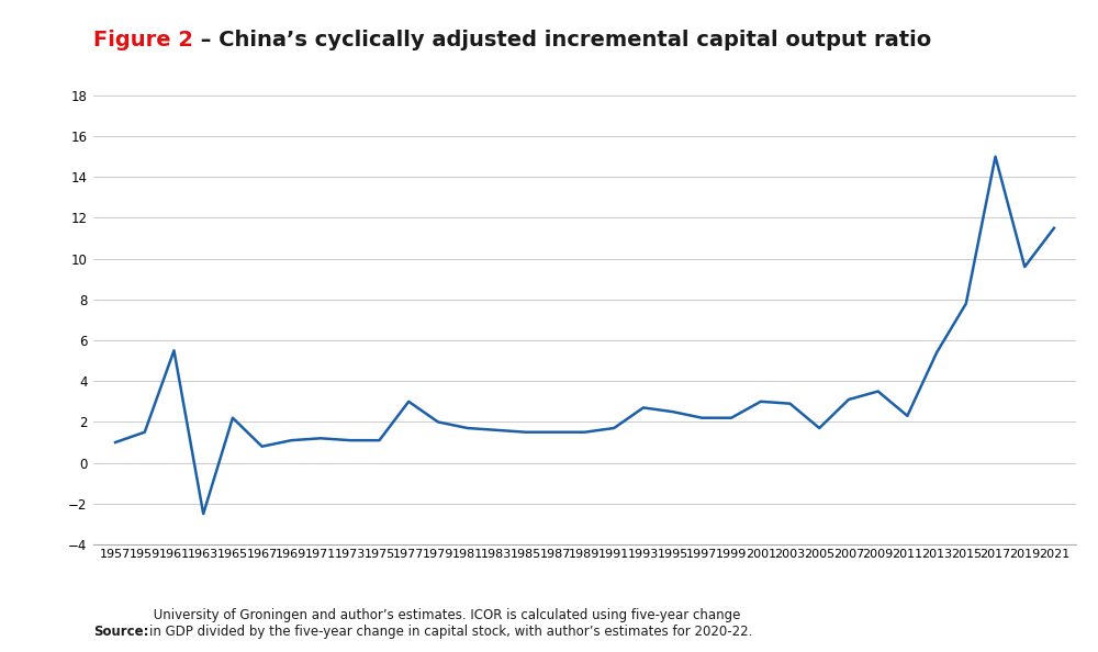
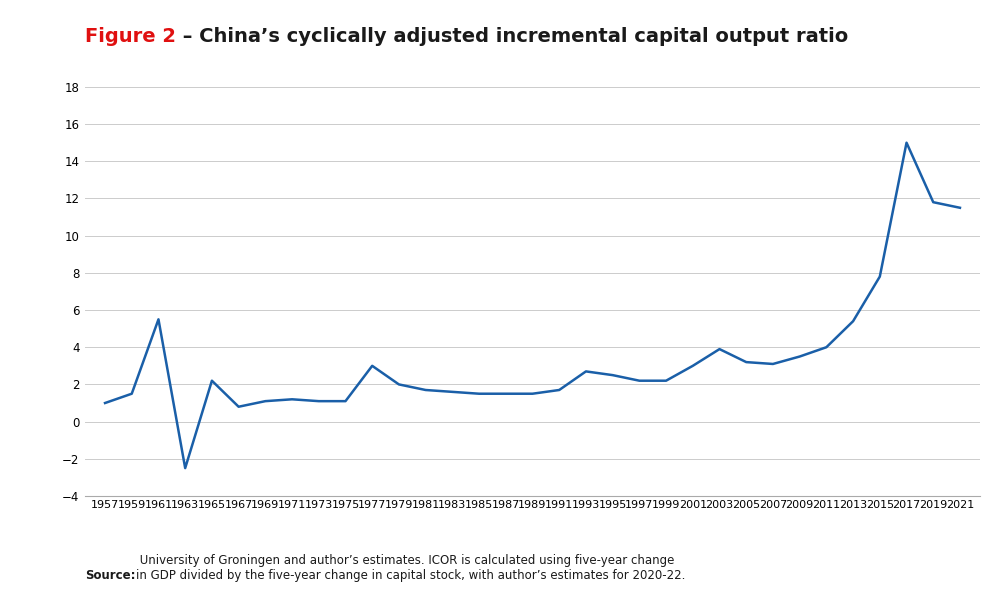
2003: 2.9 -> 3.9
2005: 1.7 -> 3.2
2011: 2.3 -> 4.0
2019: 9.6 -> 11.8
